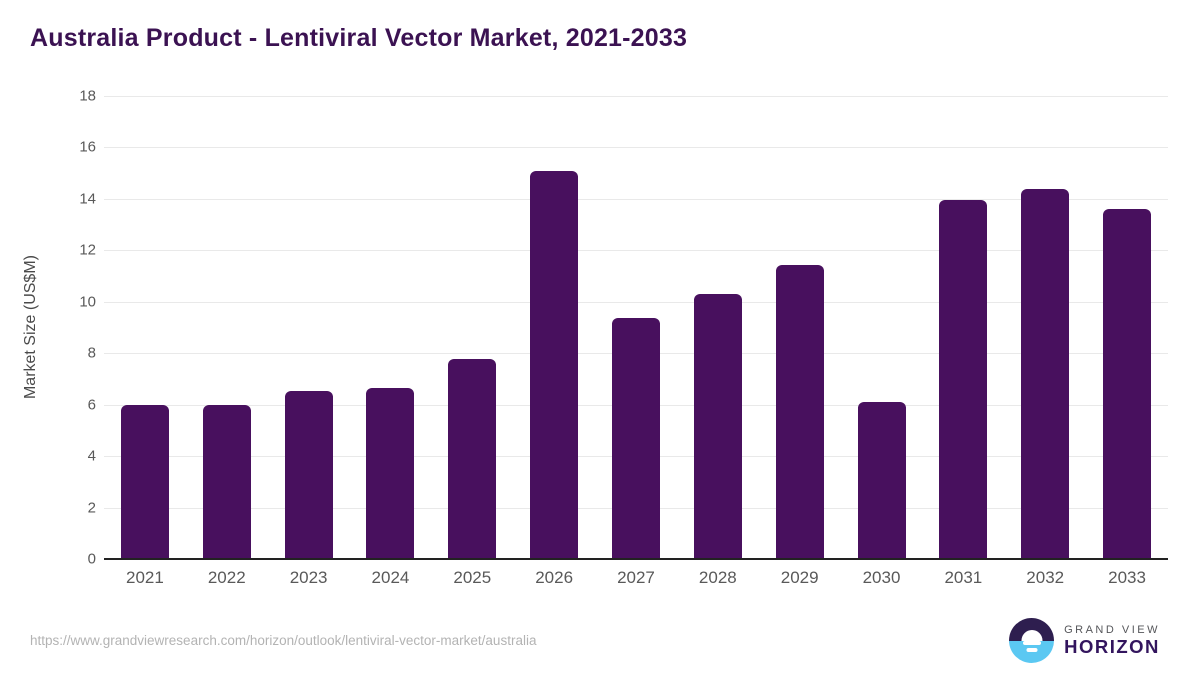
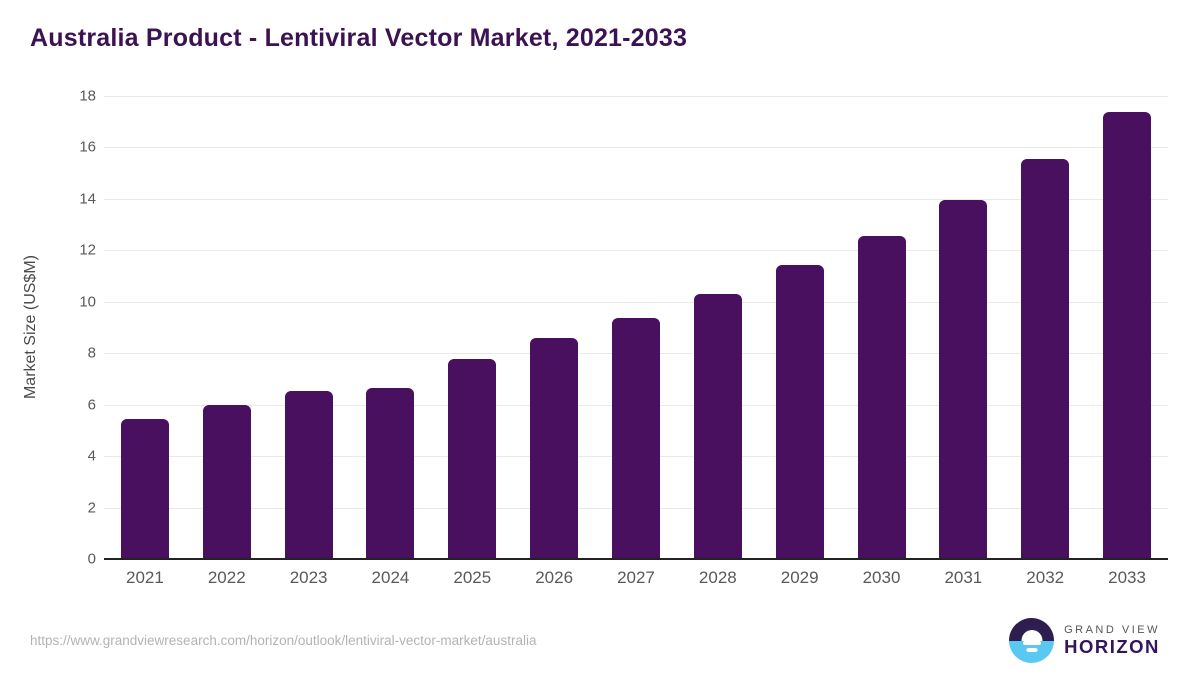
2021: 6.0 -> 5.5
2026: 15.1 -> 8.6
2030: 6.1 -> 12.6
2032: 14.4 -> 15.6
2033: 13.6 -> 17.4
